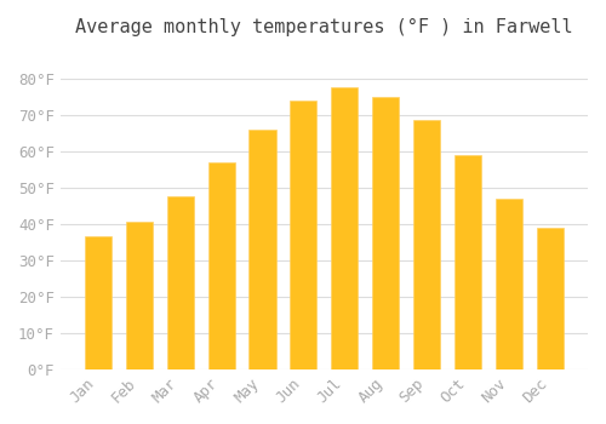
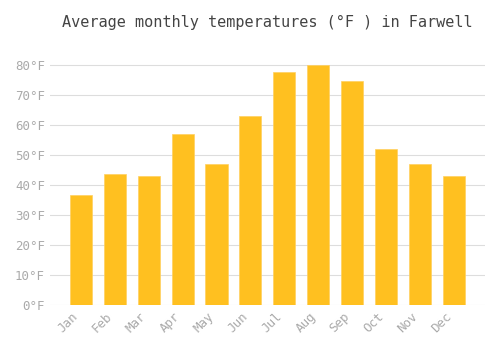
Feb: 40.5°F -> 43.5°F
Mar: 47.5°F -> 43.0°F
May: 66.0°F -> 47.0°F
Jun: 74.0°F -> 63.0°F
Aug: 75.0°F -> 80.0°F
Sep: 68.5°F -> 74.5°F
Oct: 59.0°F -> 52.0°F
Dec: 39.0°F -> 43.0°F
